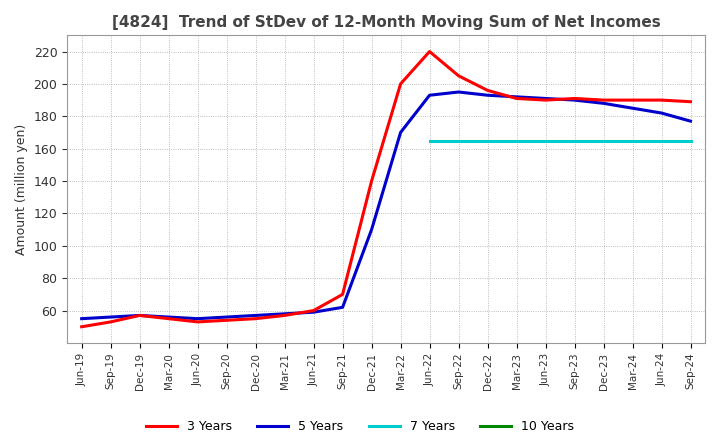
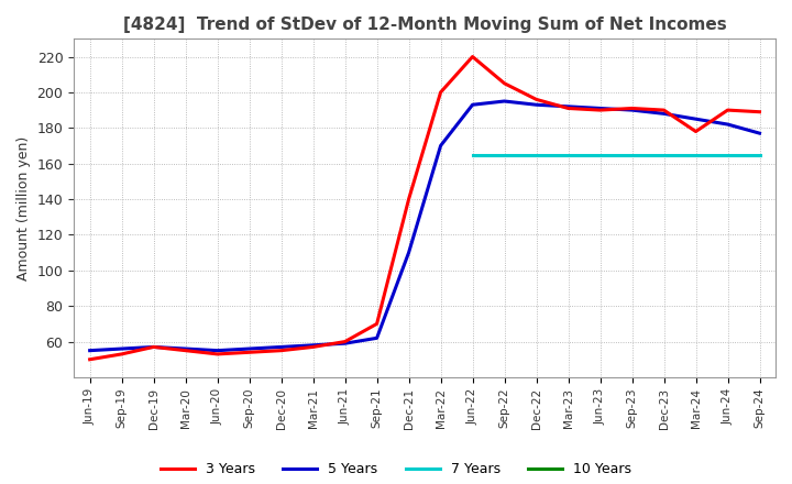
3 Years/Mar-24: 190 -> 178
